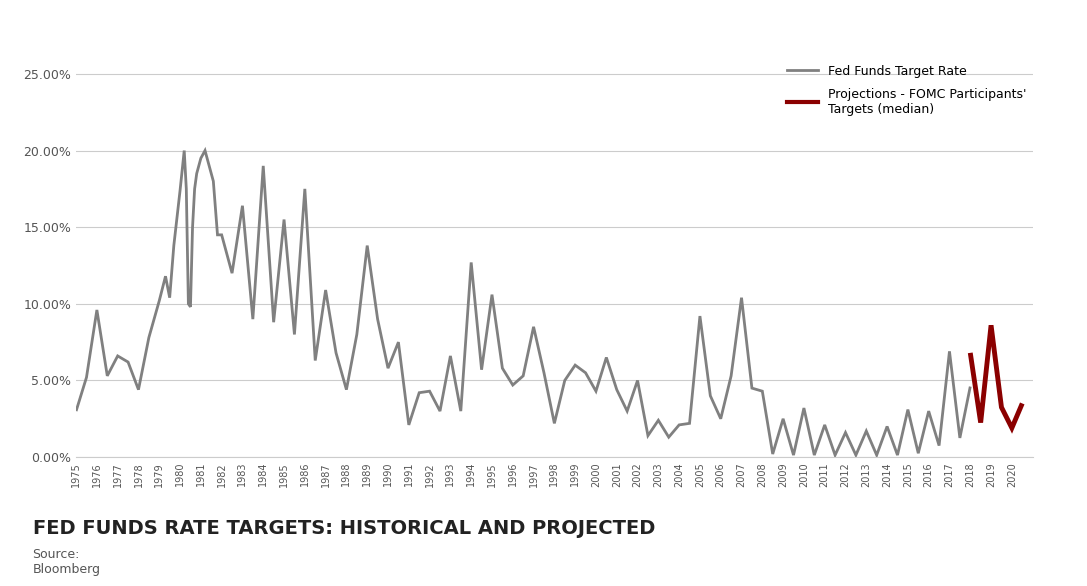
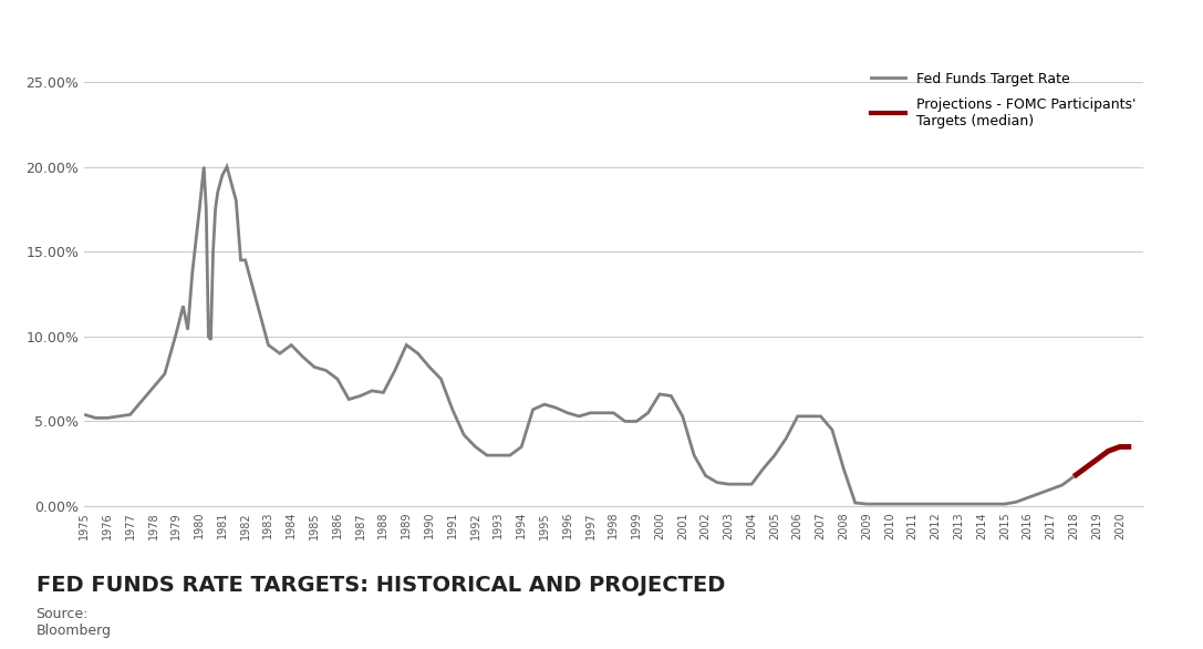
Fed Funds Target Rate/1975: 3.0% -> 5.4%
Fed Funds Target Rate/1976: 9.6% -> 5.2%
Fed Funds Target Rate/1977: 6.6% -> 5.4%
Fed Funds Target Rate/1978: 4.4% -> 7.0%
Fed Funds Target Rate/1983: 16.4% -> 9.5%
Fed Funds Target Rate/1984: 19.0% -> 9.5%
Fed Funds Target Rate/1985: 15.5% -> 8.2%
Fed Funds Target Rate/1986: 17.5% -> 7.5%
Fed Funds Target Rate/1987: 10.9% -> 6.5%
Fed Funds Target Rate/1988: 4.4% -> 6.7%
Fed Funds Target Rate/1989: 13.8% -> 9.5%
Fed Funds Target Rate/1990: 5.8% -> 8.2%
Fed Funds Target Rate/1991: 2.1% -> 5.7%
Fed Funds Target Rate/1992: 4.3% -> 3.5%
Fed Funds Target Rate/1993: 6.6% -> 3.0%
Fed Funds Target Rate/1994: 12.7% -> 3.5%
Fed Funds Target Rate/1995: 10.6% -> 6.0%
Fed Funds Target Rate/1996: 4.7% -> 5.5%
Fed Funds Target Rate/1997: 8.5% -> 5.5%
Fed Funds Target Rate/1998: 2.2% -> 5.5%
Fed Funds Target Rate/1999: 6.0% -> 5.0%
Fed Funds Target Rate/2000: 4.3% -> 6.6%
Fed Funds Target Rate/2001: 4.4% -> 5.3%
Fed Funds Target Rate/2002: 5.0% -> 1.8%
Fed Funds Target Rate/2003: 2.4% -> 1.3%
Fed Funds Target Rate/2004: 2.1% -> 1.3%
Fed Funds Target Rate/2005: 9.2% -> 3.0%
Fed Funds Target Rate/2006: 2.5% -> 5.3%
Fed Funds Target Rate/2007: 10.4% -> 5.3%
Fed Funds Target Rate/2008: 4.3% -> 2.2%
Fed Funds Target Rate/2009: 2.5% -> 0.1%
Fed Funds Target Rate/2010: 3.2% -> 0.1%
Fed Funds Target Rate/2011: 2.1% -> 0.1%
Fed Funds Target Rate/2012: 1.6% -> 0.1%
Fed Funds Target Rate/2013: 1.7% -> 0.1%
Fed Funds Target Rate/2014: 2.0% -> 0.1%
Fed Funds Target Rate/2015: 3.1% -> 0.1%
Fed Funds Target Rate/2016: 3.0% -> 0.5%
Fed Funds Target Rate/2017: 6.9% -> 1.0%
Fed Funds Target Rate/2018: 4.6% -> 1.8%
Projections - FOMC Participants' Targets (median)/2018: 6.8% -> 1.8%
Projections - FOMC Participants' Targets (median)/2019: 8.6% -> 2.8%
Projections - FOMC Participants' Targets (median)/2020: 1.9% -> 3.5%
